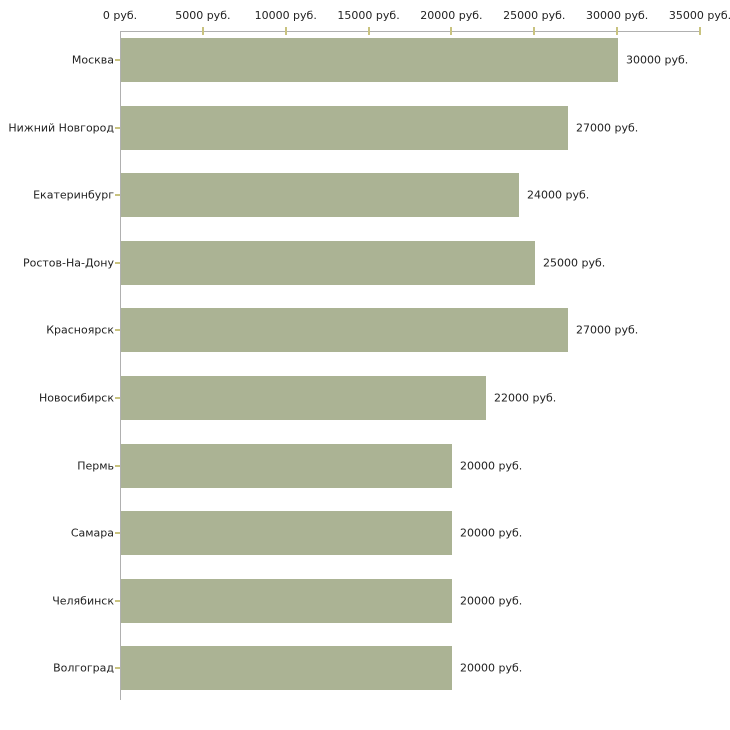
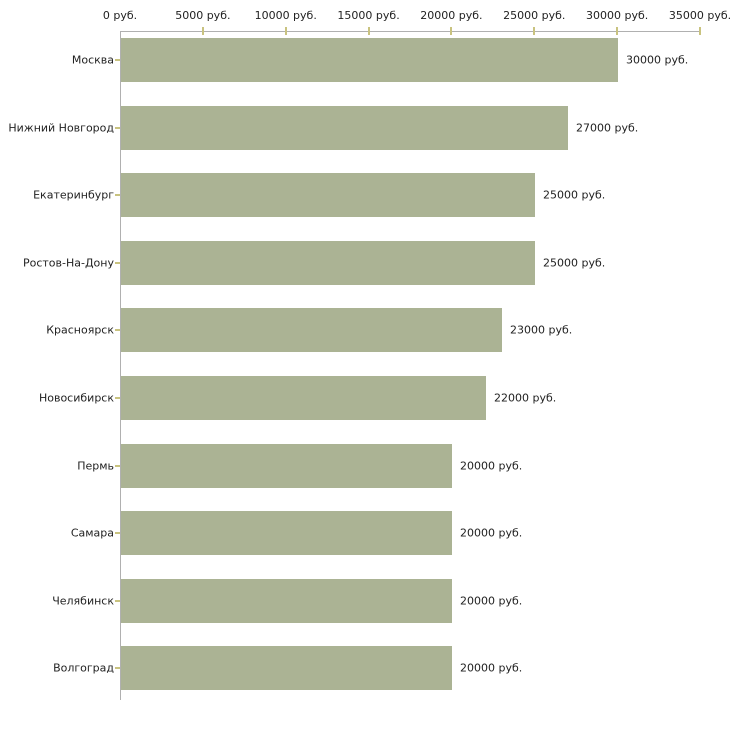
Екатеринбург: 24000 -> 25000
Красноярск: 27000 -> 23000
